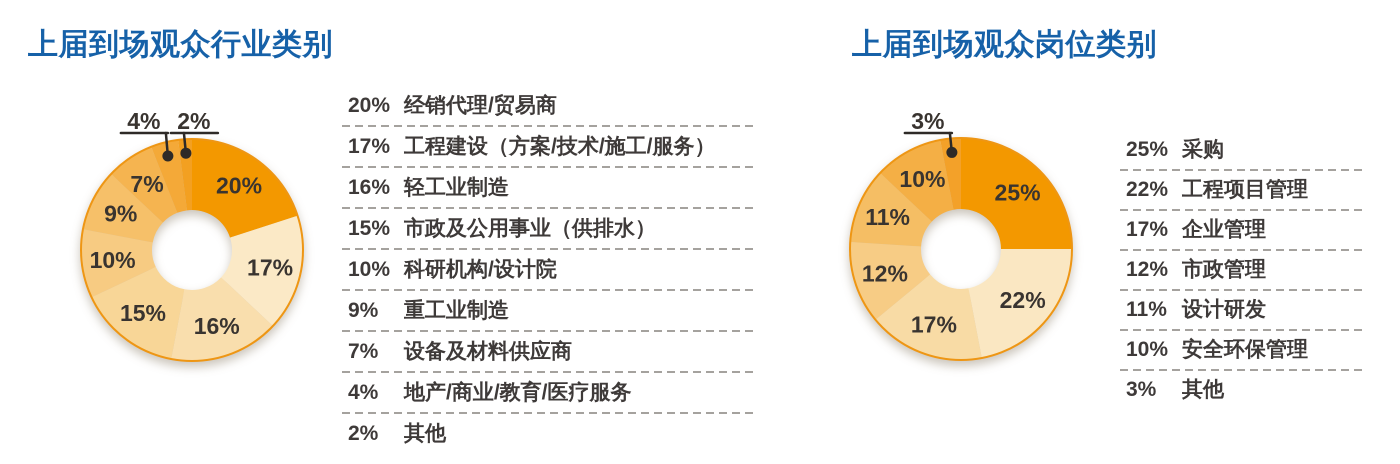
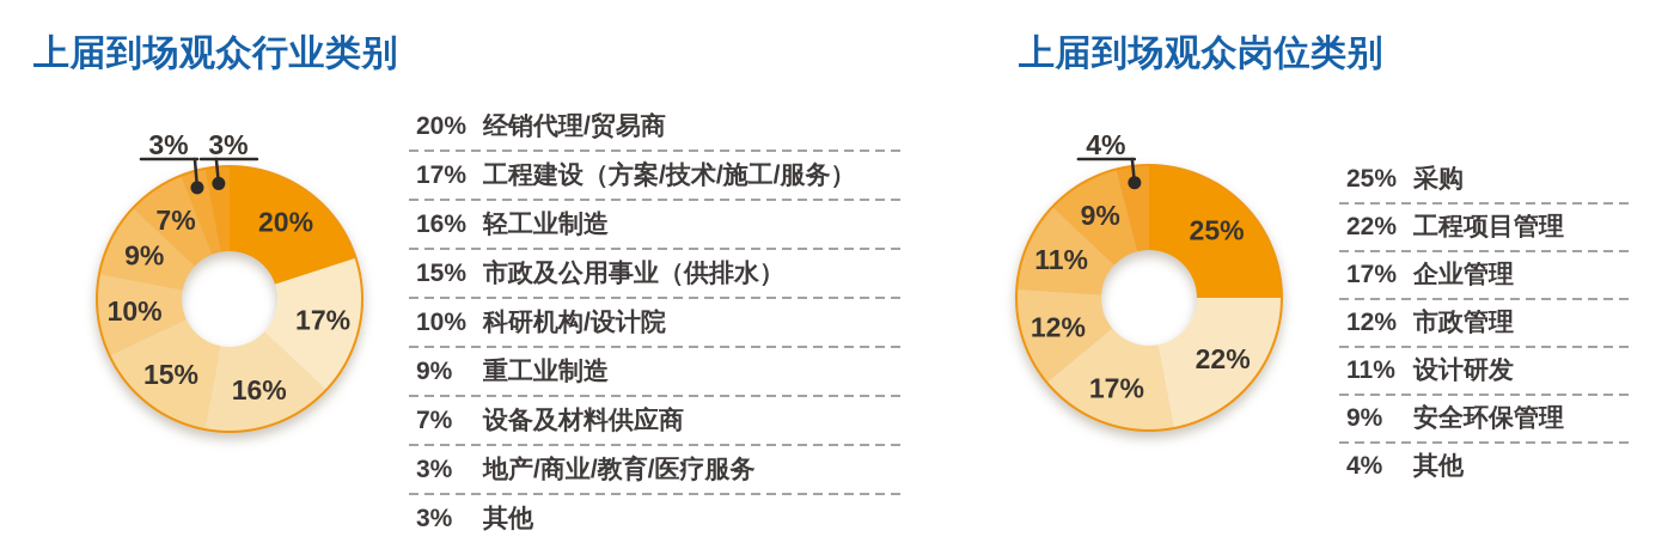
上届到场观众行业类别/地产/商业/教育/医疗服务: 4% -> 3%
上届到场观众行业类别/其他: 2% -> 3%
上届到场观众岗位类别/安全环保管理: 10% -> 9%
上届到场观众岗位类别/其他: 3% -> 4%
